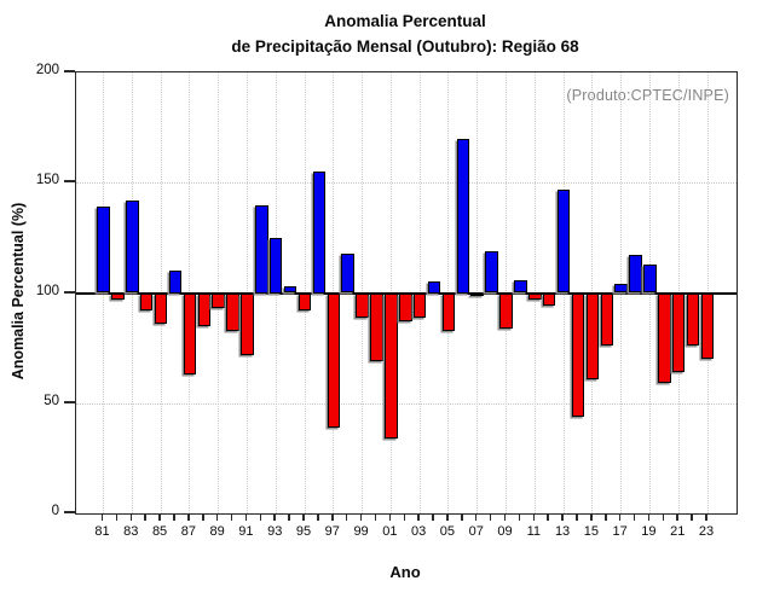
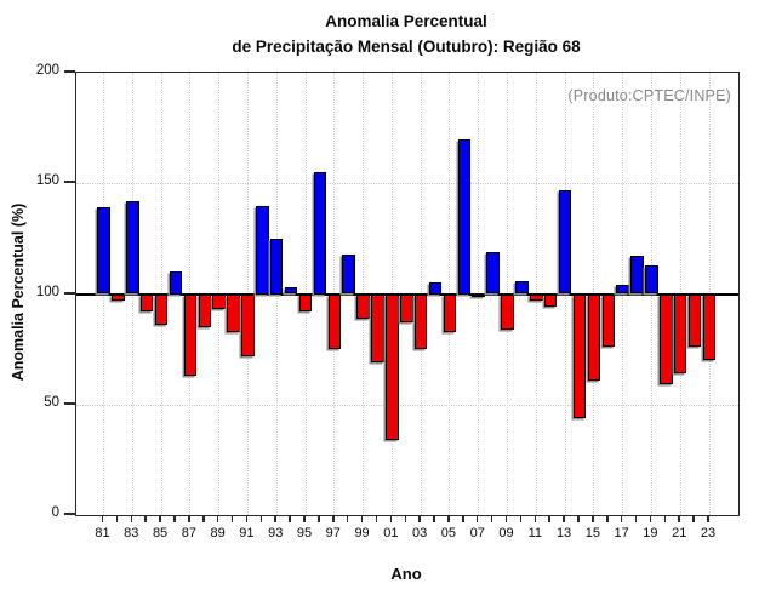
97: 39 -> 75
03: 89 -> 75
